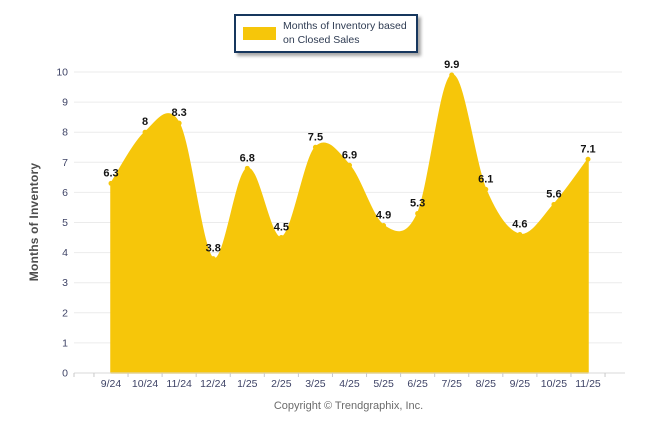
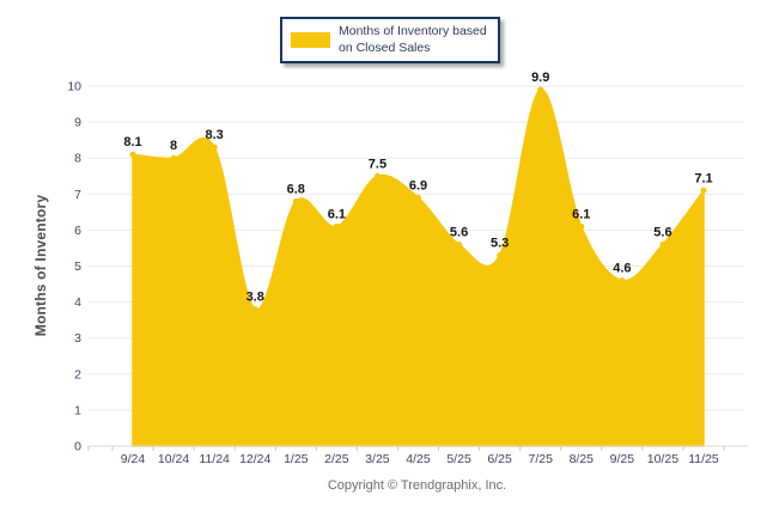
9/24: 6.3 -> 8.1
2/25: 4.5 -> 6.1
5/25: 4.9 -> 5.6
